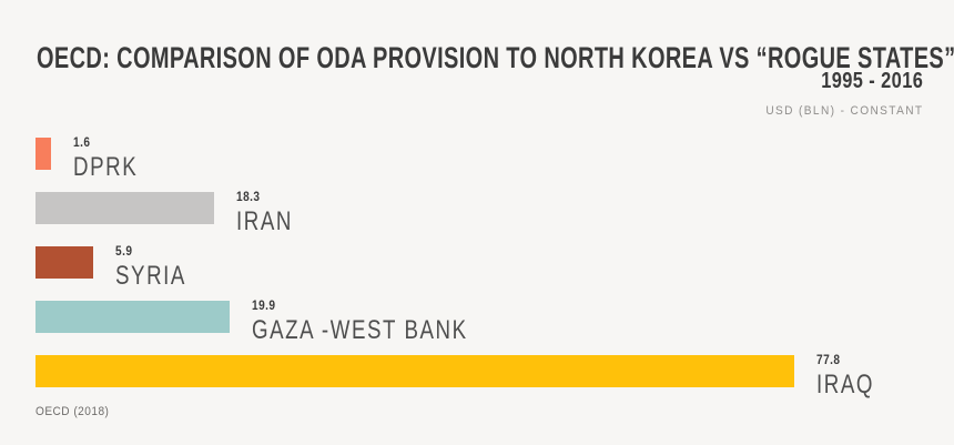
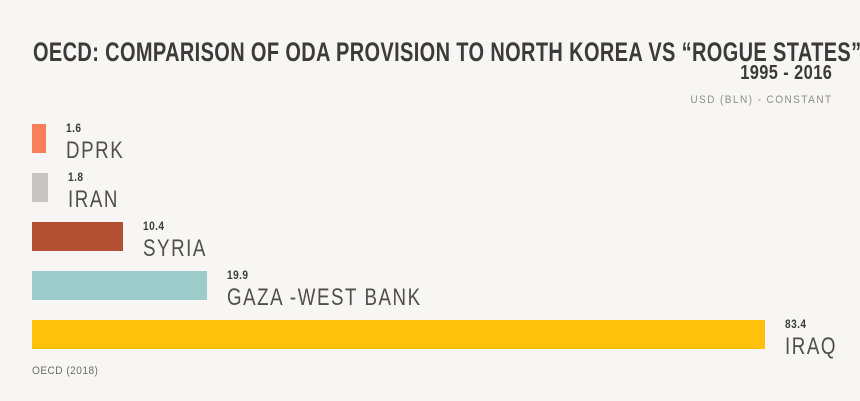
IRAN: 18.3 -> 1.8
SYRIA: 5.9 -> 10.4
IRAQ: 77.8 -> 83.4
